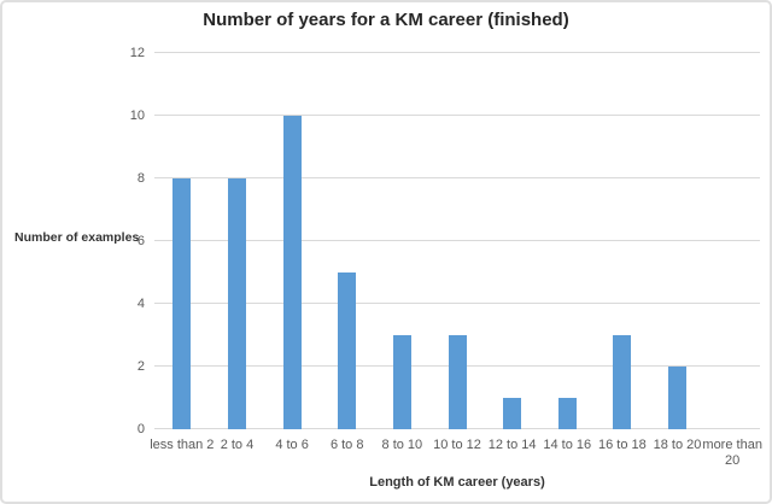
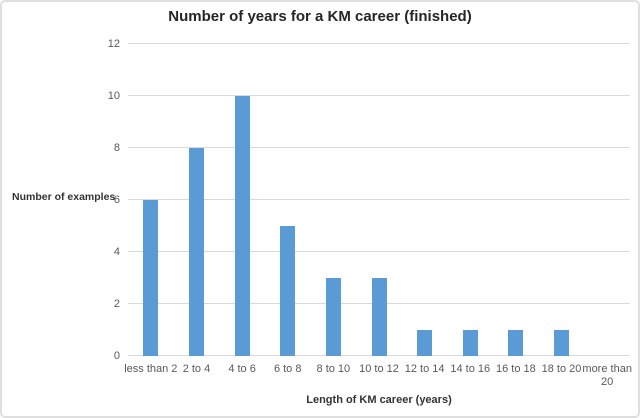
less than 2: 8 -> 6
16 to 18: 3 -> 1
18 to 20: 2 -> 1
